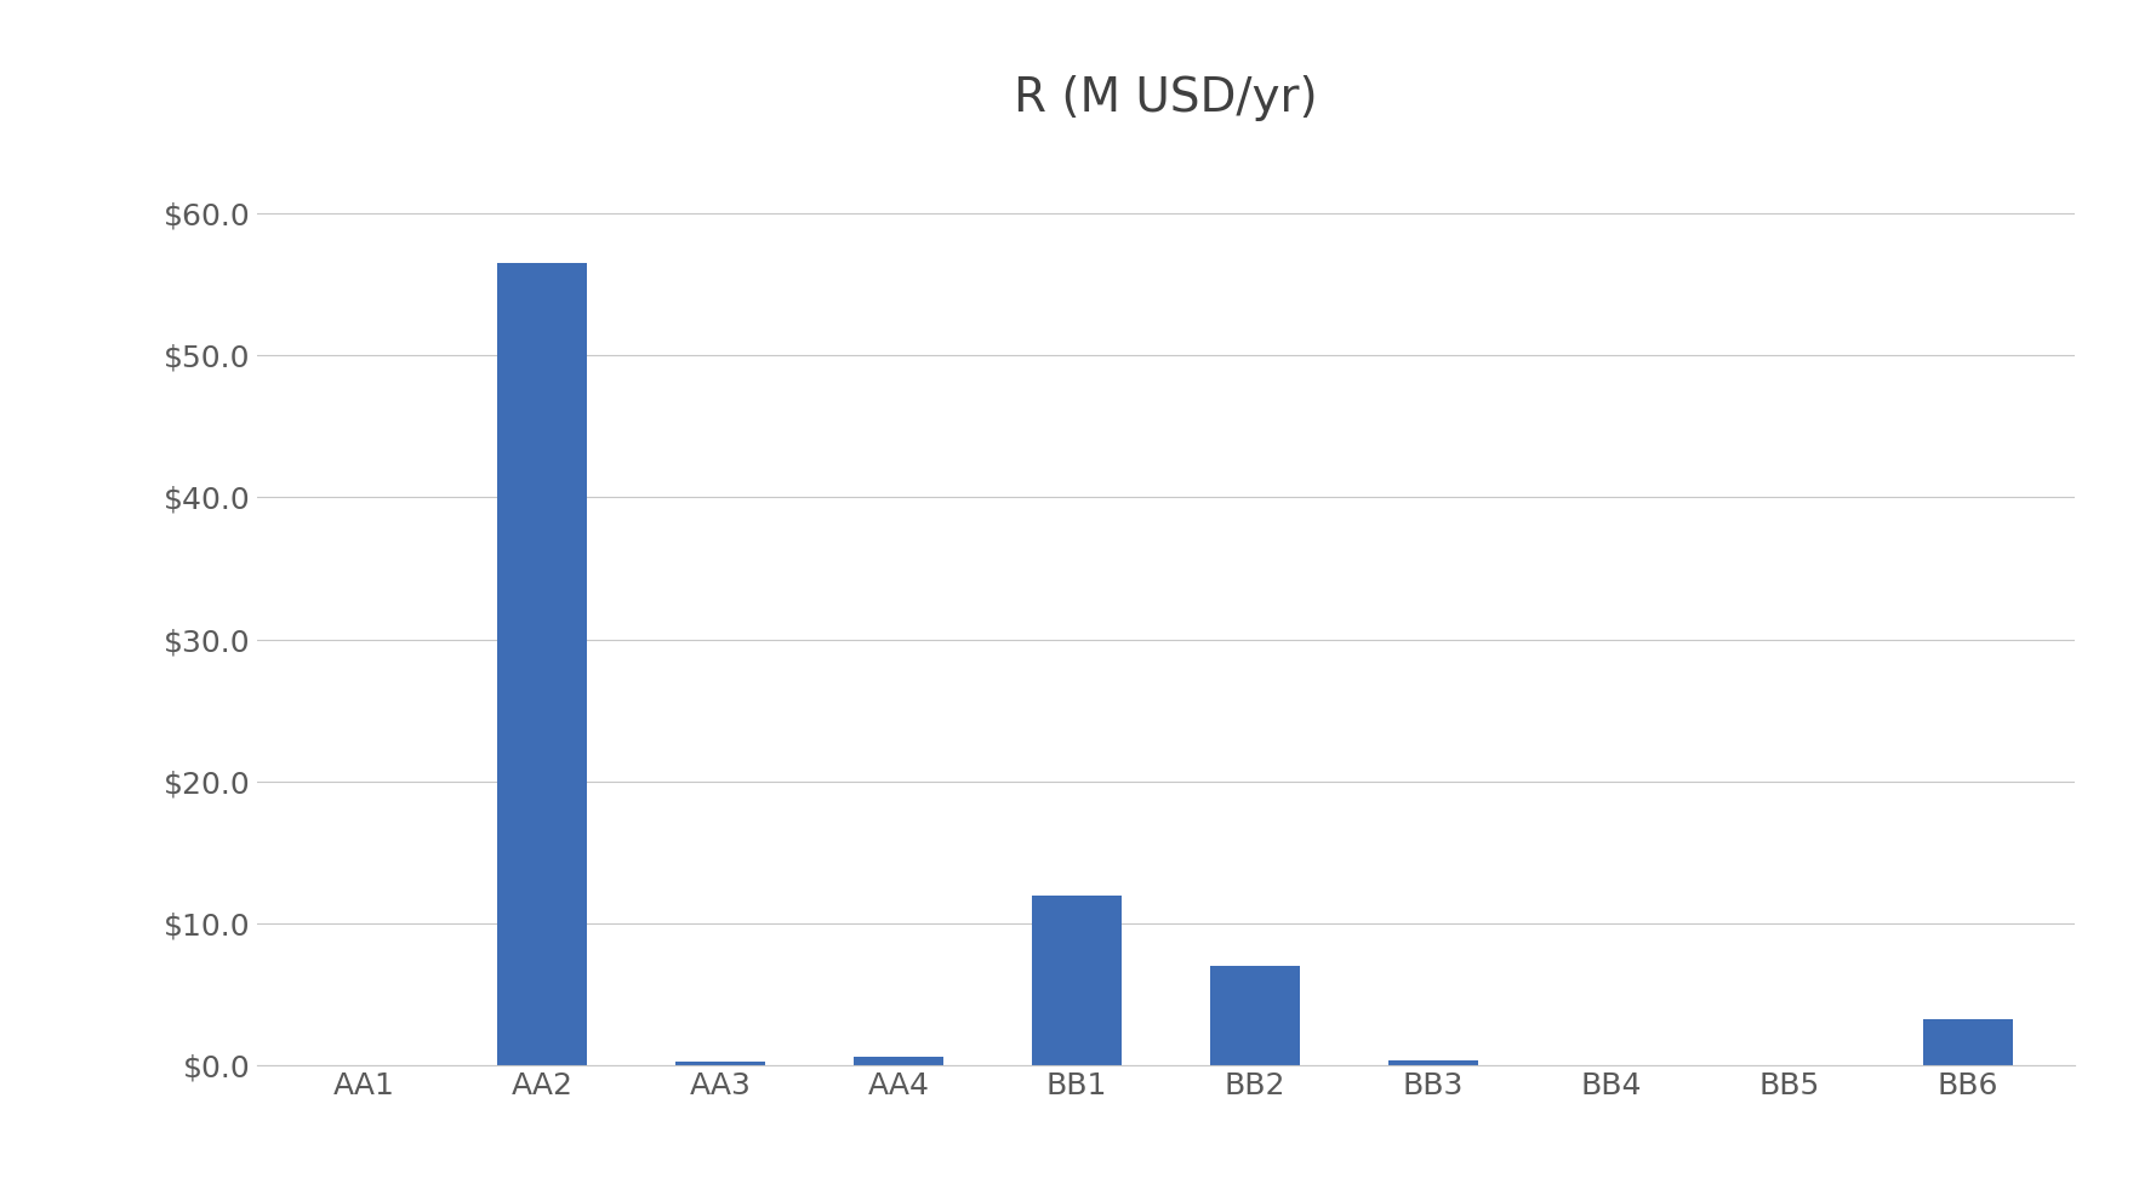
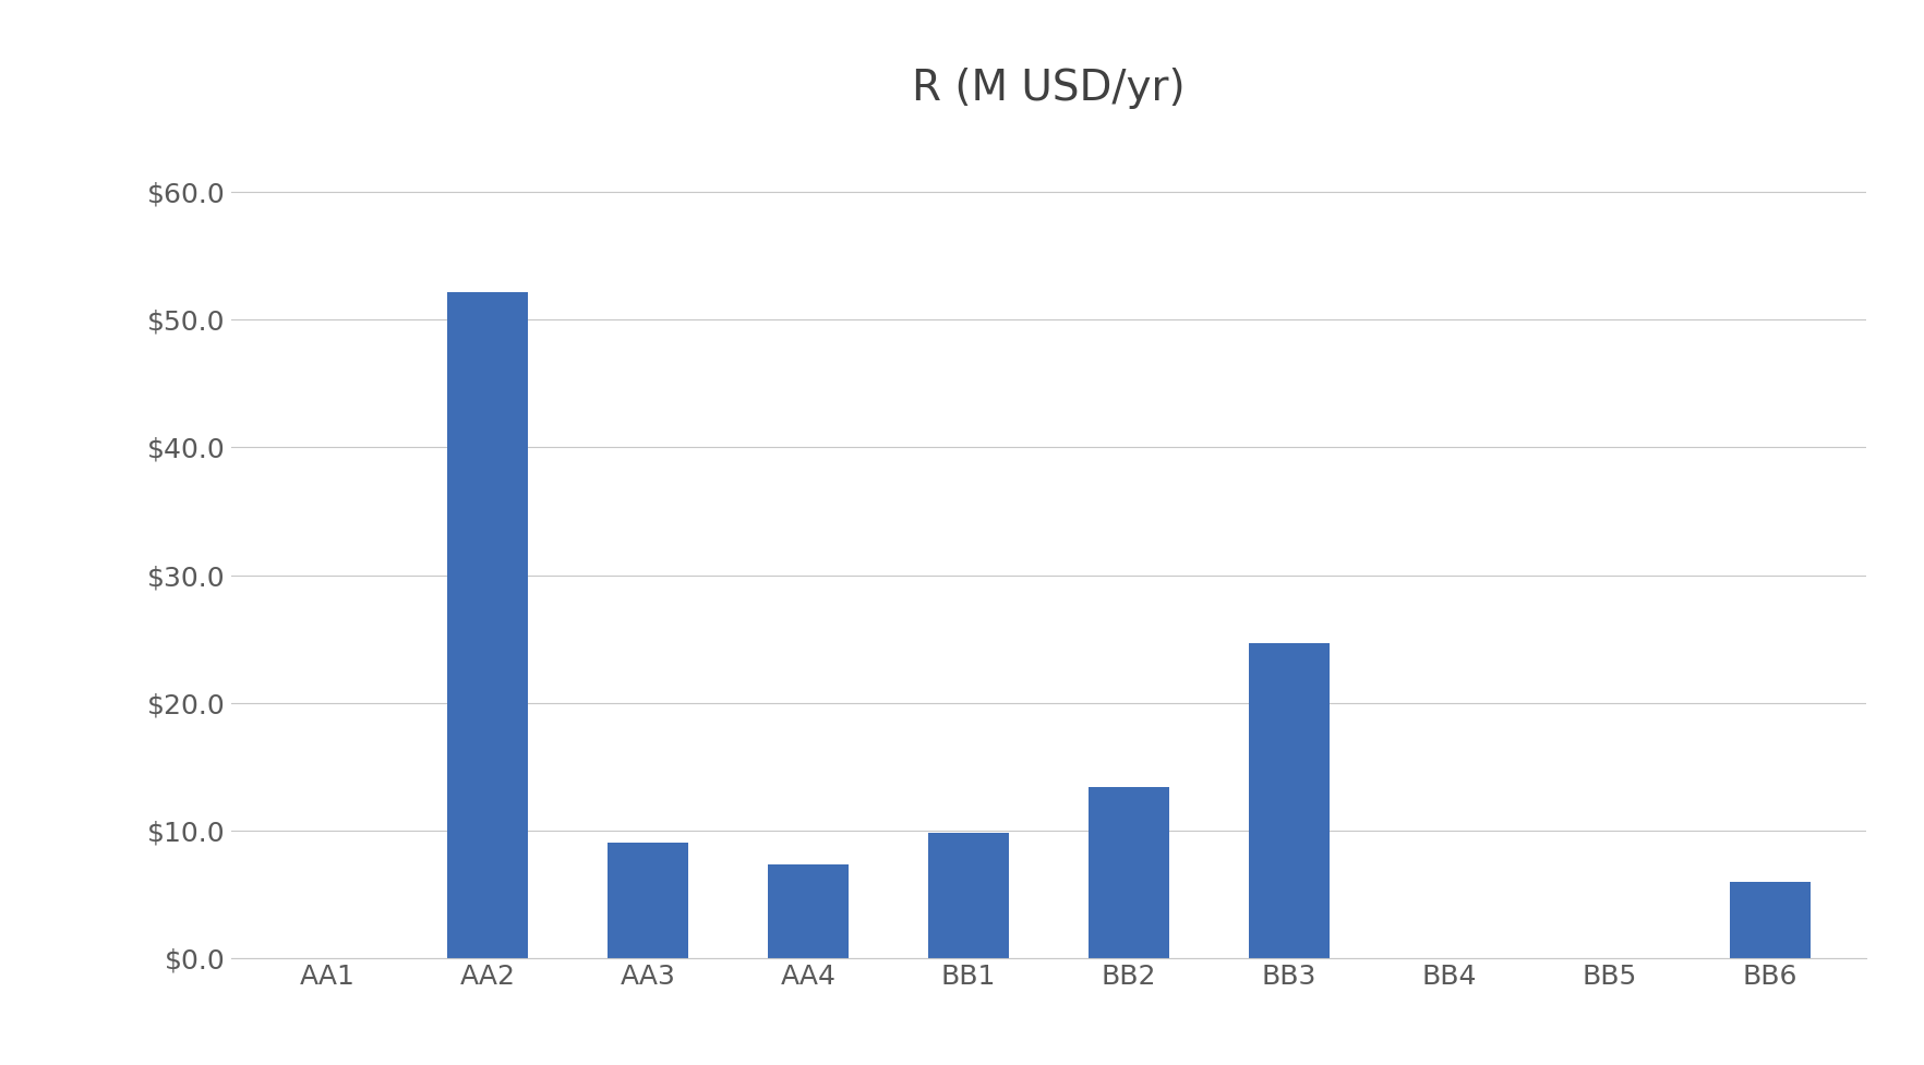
AA2: $56.5 -> $52.1
AA3: $0.3 -> $9.1
AA4: $0.6 -> $7.4
BB1: $12.0 -> $9.8
BB2: $7.0 -> $13.4
BB3: $0.4 -> $24.7
BB6: $3.3 -> $6.0
